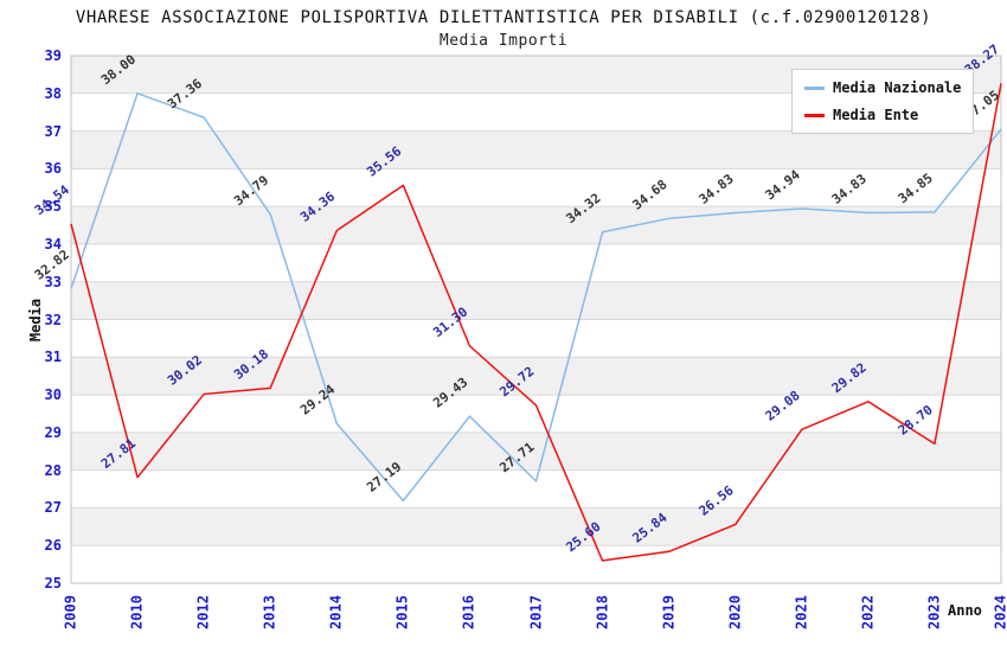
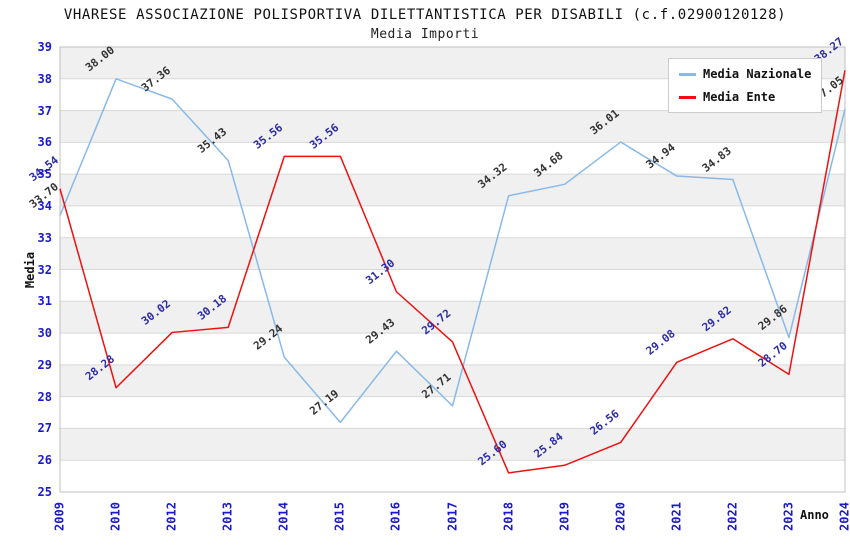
Media Nazionale/2009: 32.82 -> 33.70
Media Ente/2010: 27.81 -> 28.28
Media Nazionale/2013: 34.79 -> 35.43
Media Ente/2014: 34.36 -> 35.56
Media Nazionale/2020: 34.83 -> 36.01
Media Nazionale/2023: 34.85 -> 29.86
